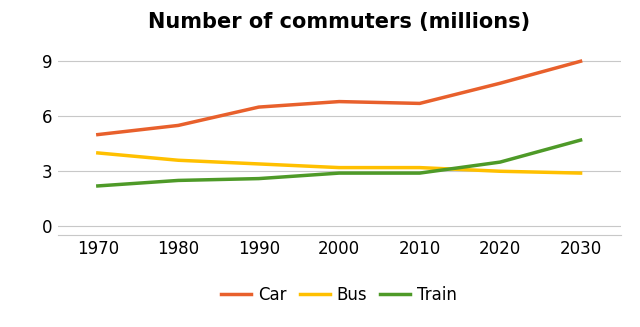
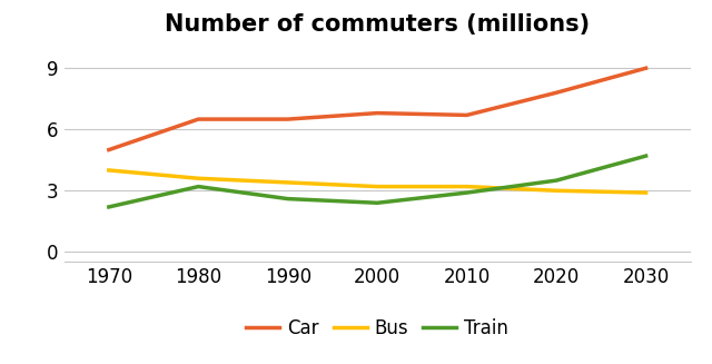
Car/1980: 5.5 -> 6.5
Train/1980: 2.5 -> 3.2
Train/2000: 2.9 -> 2.4
